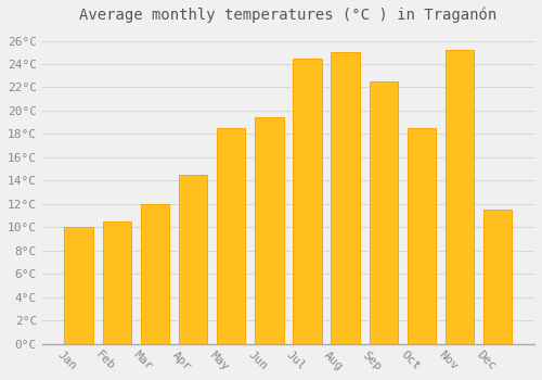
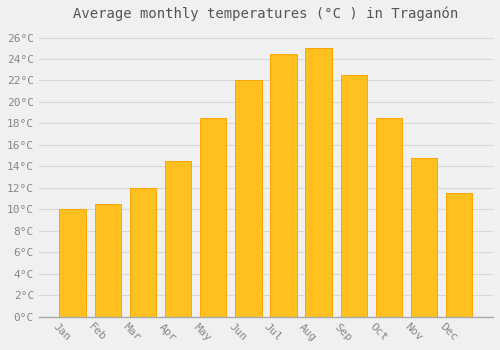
Jun: 19.4°C -> 22.0°C
Nov: 25.2°C -> 14.8°C
